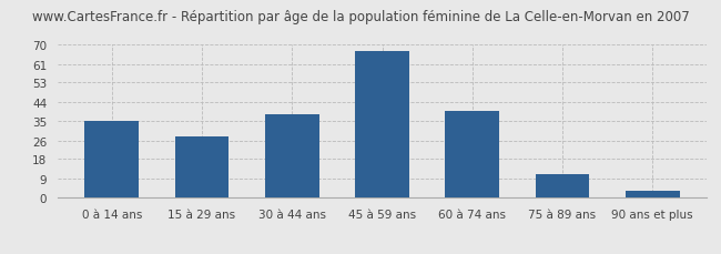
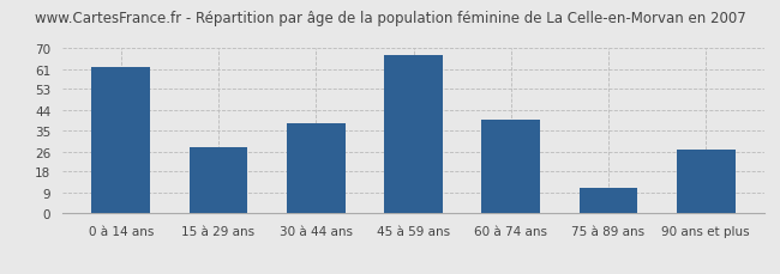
0 à 14 ans: 35 -> 62
90 ans et plus: 3 -> 27
